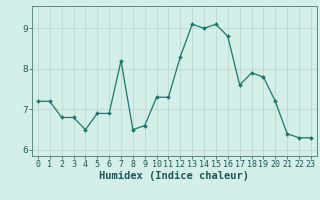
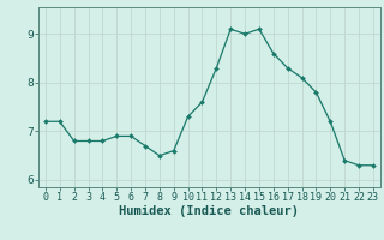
4: 6.5 -> 6.8
7: 8.2 -> 6.7
11: 7.3 -> 7.6
16: 8.8 -> 8.6
17: 7.6 -> 8.3
18: 7.9 -> 8.1
